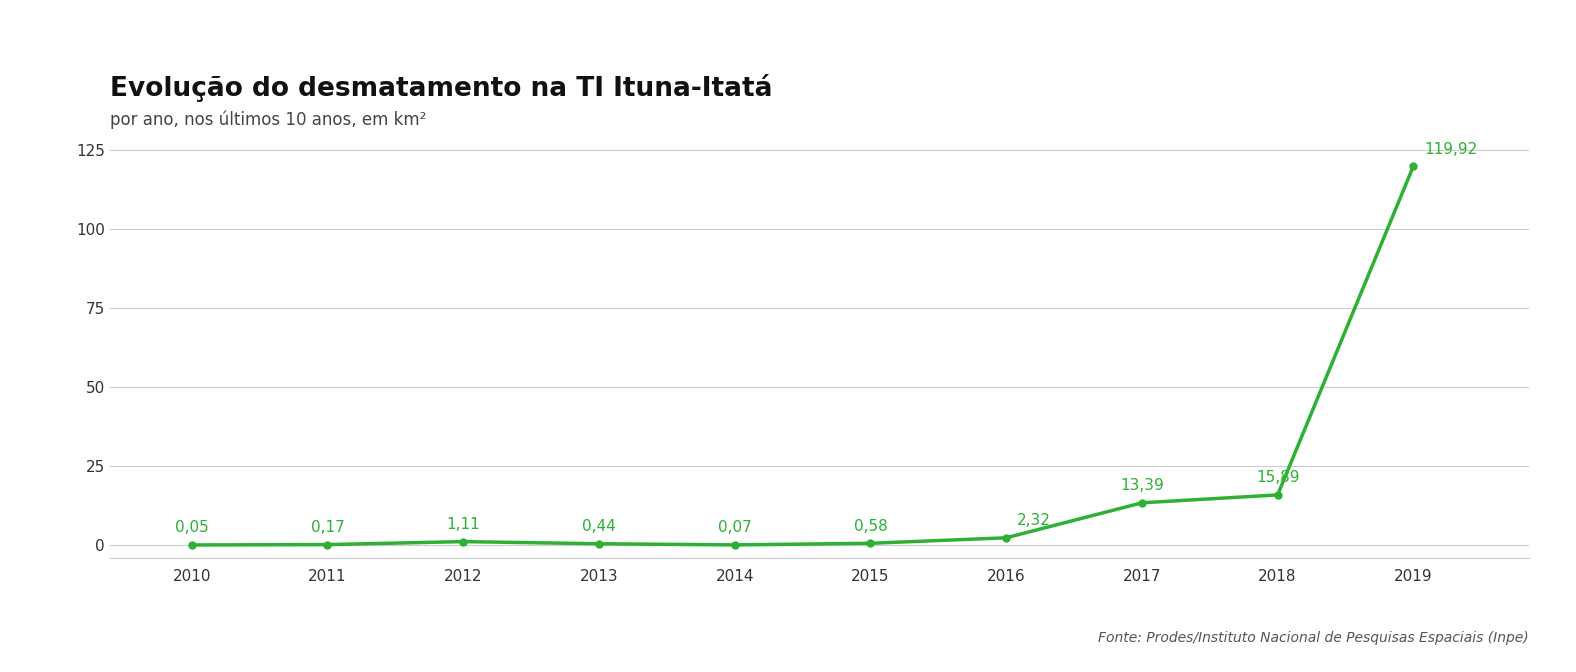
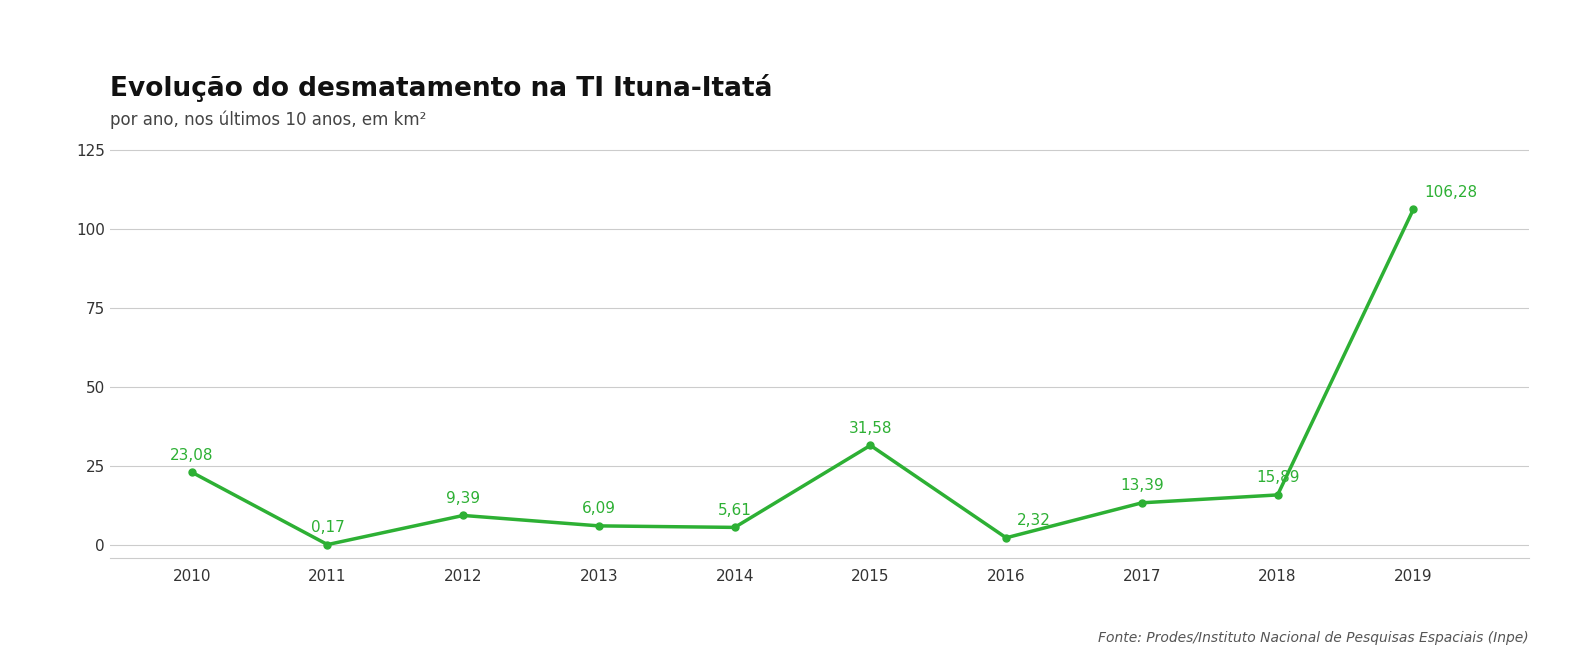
2010: 0,05 -> 23,08
2012: 1,11 -> 9,39
2013: 0,44 -> 6,09
2014: 0,07 -> 5,61
2015: 0,58 -> 31,58
2019: 119,92 -> 106,28
